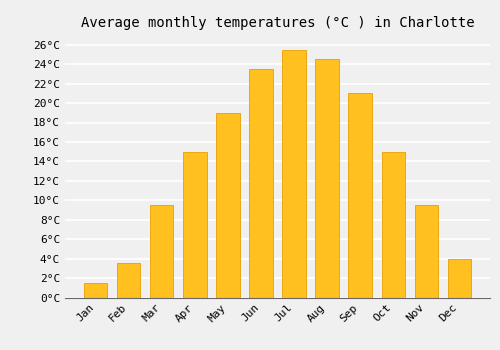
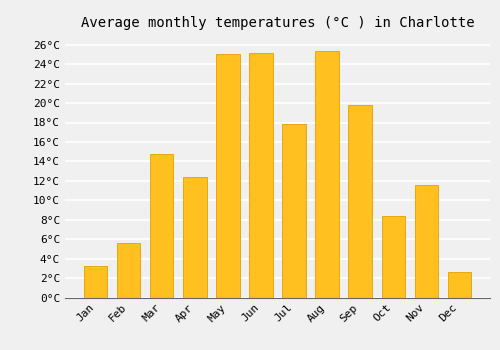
Jan: 1.5°C -> 3.2°C
Feb: 3.5°C -> 5.6°C
Mar: 9.5°C -> 14.8°C
Apr: 15.0°C -> 12.4°C
May: 19.0°C -> 25.0°C
Jun: 23.5°C -> 25.2°C
Jul: 25.5°C -> 17.8°C
Aug: 24.5°C -> 25.4°C
Sep: 21.0°C -> 19.8°C
Oct: 15.0°C -> 8.4°C
Nov: 9.5°C -> 11.6°C
Dec: 4.0°C -> 2.6°C
